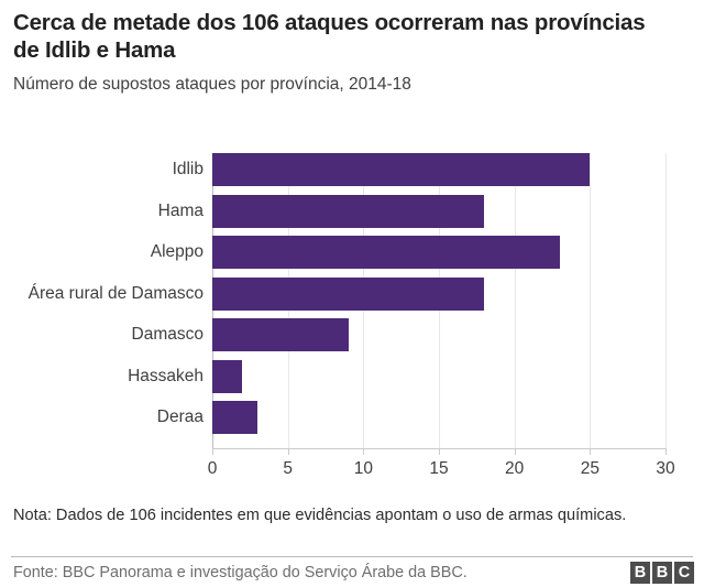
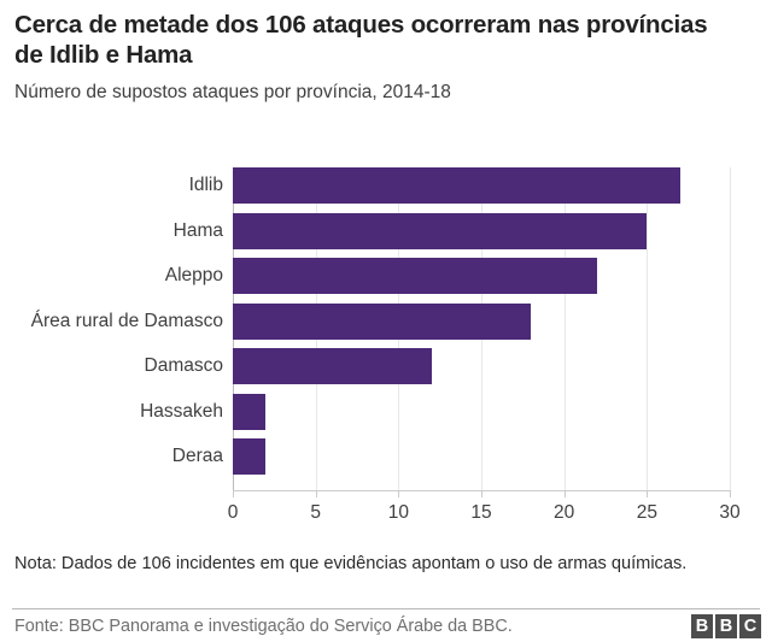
Idlib: 25 -> 27
Hama: 18 -> 25
Aleppo: 23 -> 22
Damasco: 9 -> 12
Deraa: 3 -> 2
